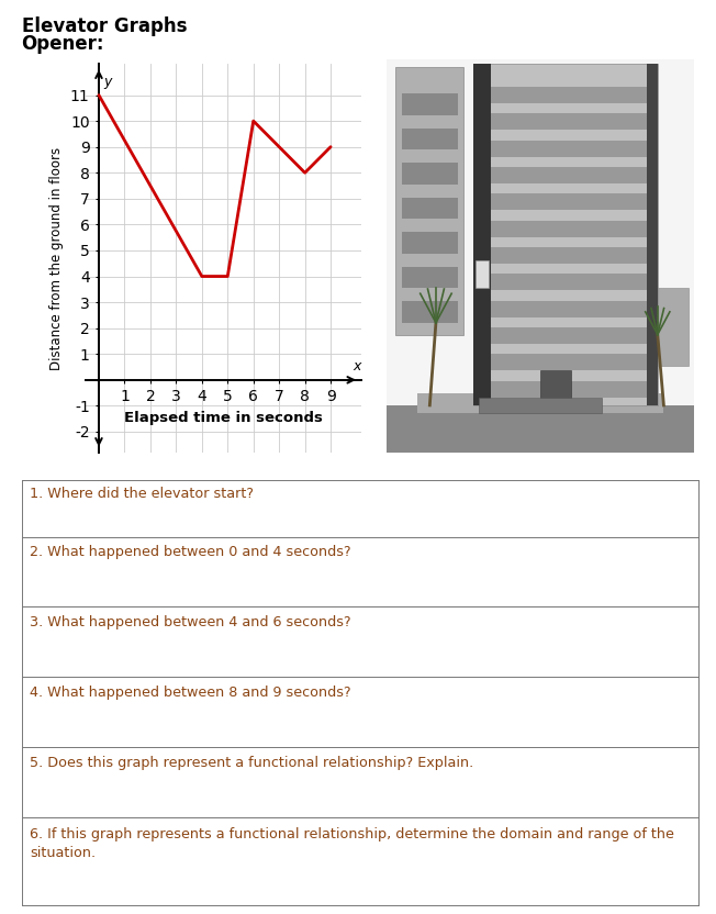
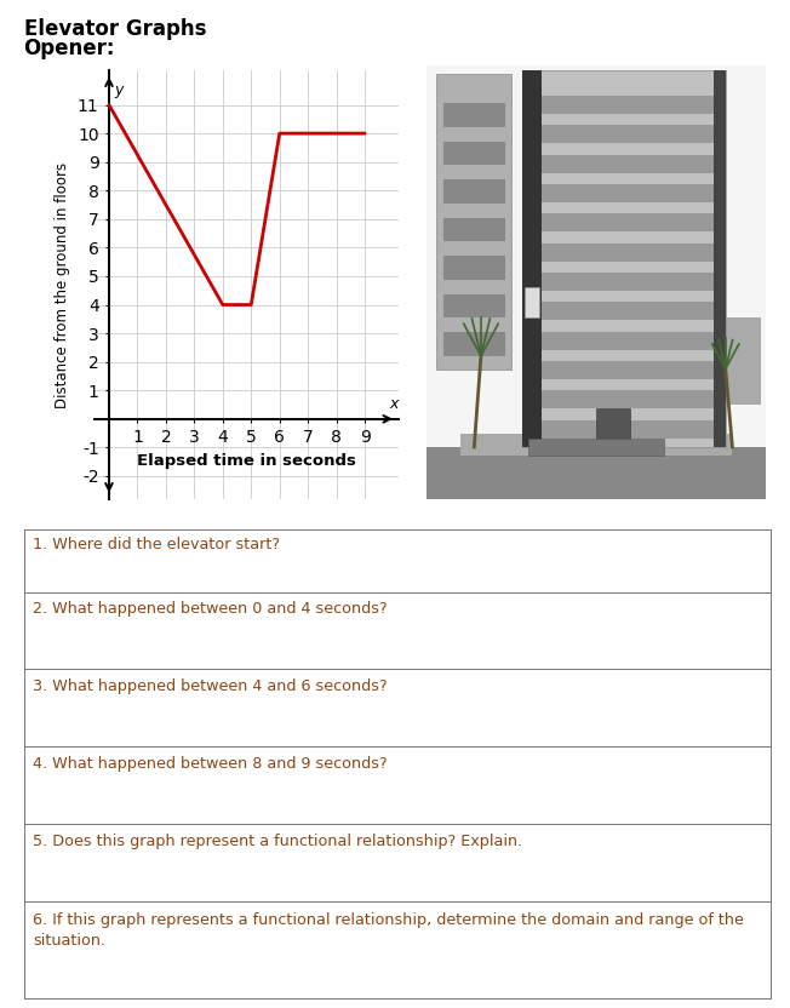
8: 8 -> 10
9: 9 -> 10
